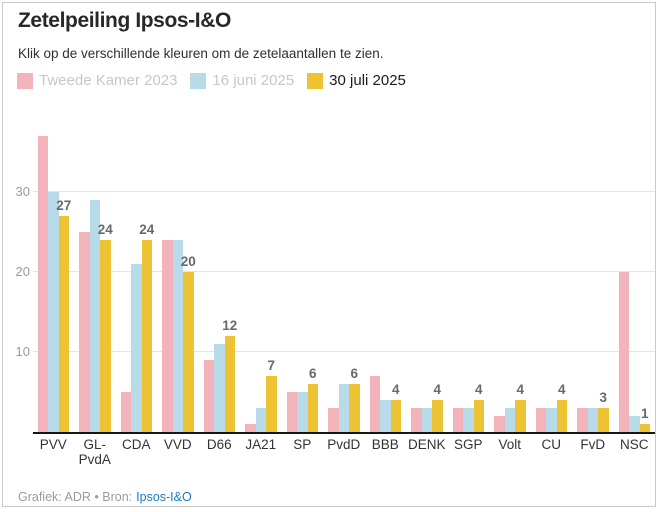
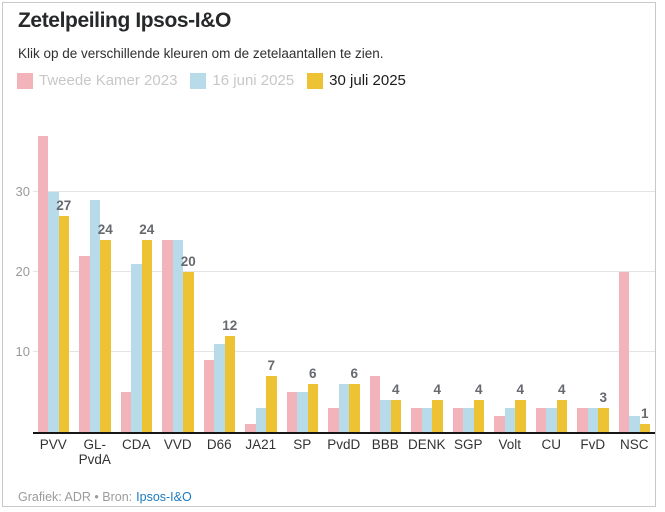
Tweede Kamer 2023/GL- PvdA: 25 -> 22
